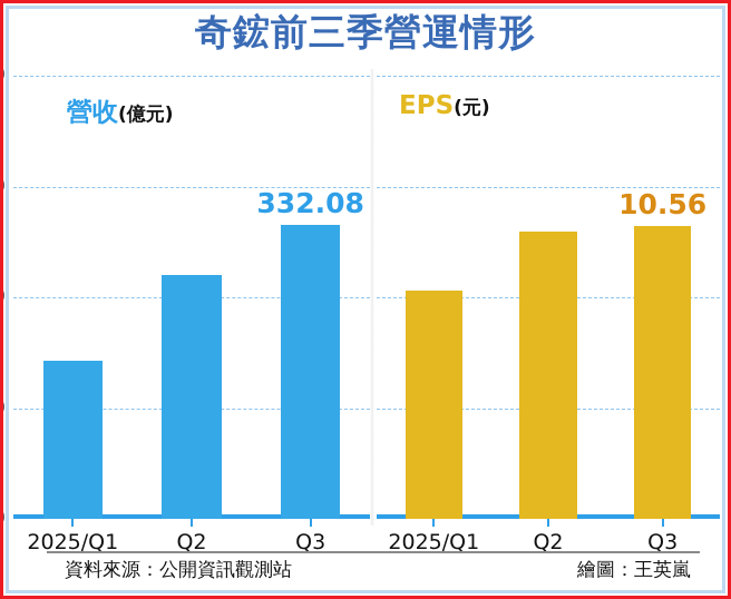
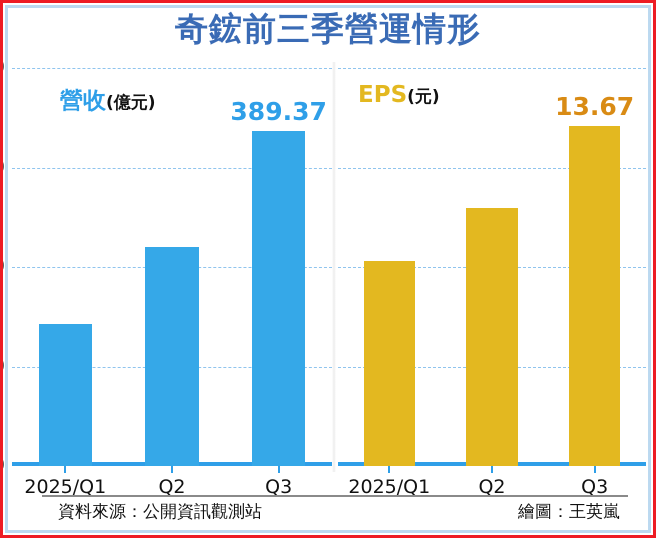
營收/Q3: 332.08 -> 389.37
EPS/Q3: 10.56 -> 13.67
